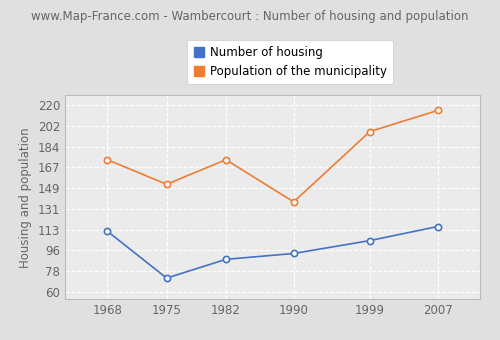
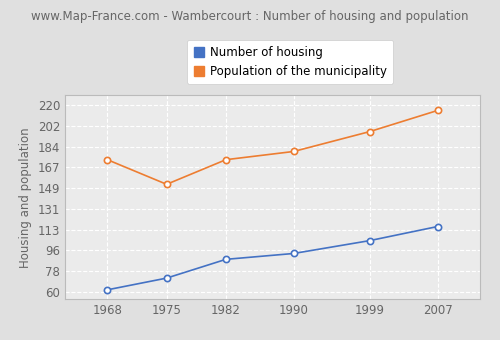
Number of housing/1968: 112 -> 62
Population of the municipality/1990: 137 -> 180
